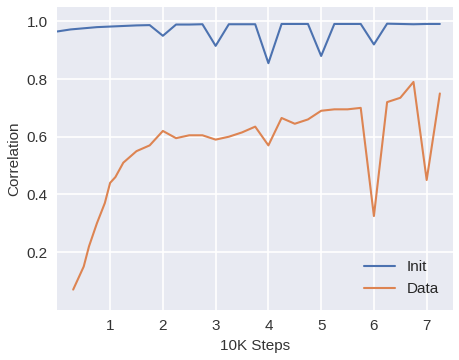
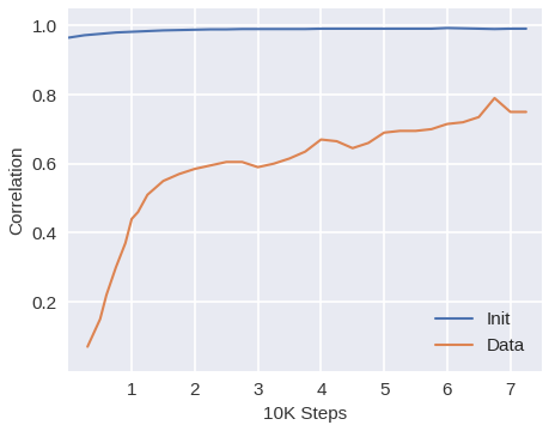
Init/2: 0.950 -> 0.988
Data/2: 0.620 -> 0.585
Init/3: 0.915 -> 0.990
Init/4: 0.855 -> 0.991
Data/4: 0.570 -> 0.670
Init/5: 0.880 -> 0.991
Init/6: 0.920 -> 0.993
Data/6: 0.325 -> 0.715
Data/7: 0.450 -> 0.750
